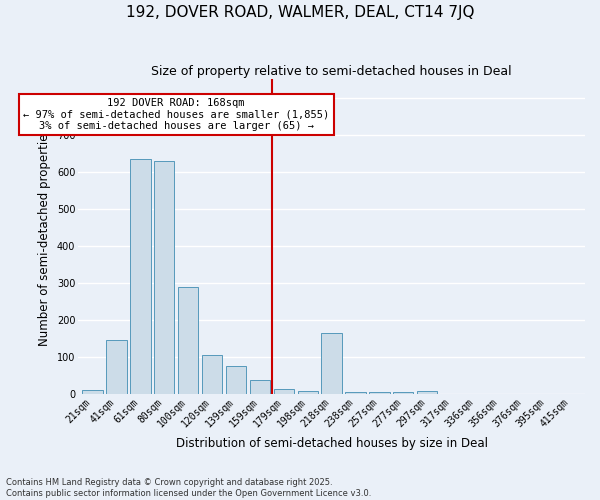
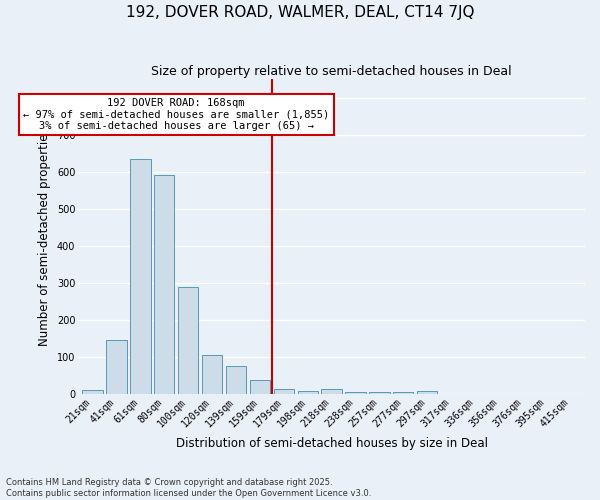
80sqm: 630 -> 590
218sqm: 165 -> 12
